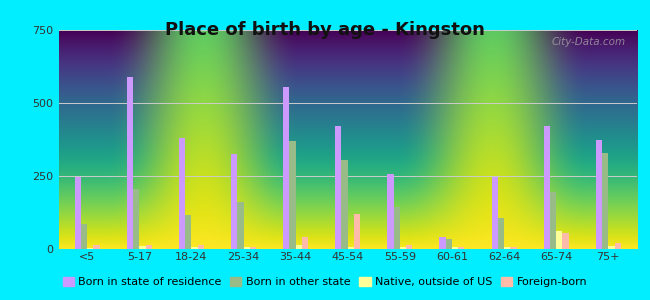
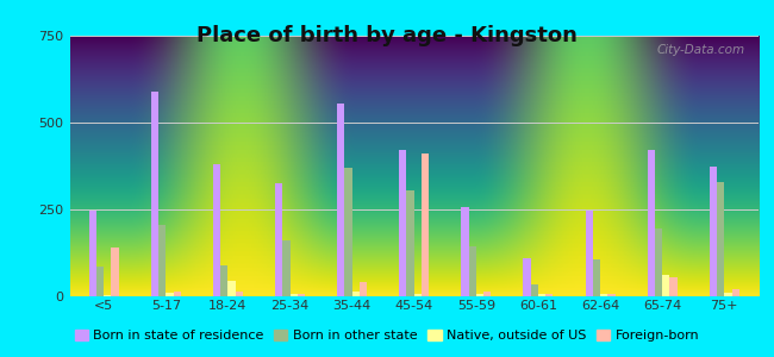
Foreign-born/<5: 12 -> 140
Born in other state/18-24: 115 -> 90
Native, outside of US/18-24: 8 -> 45
Foreign-born/45-54: 120 -> 410
Born in state of residence/60-61: 40 -> 110
